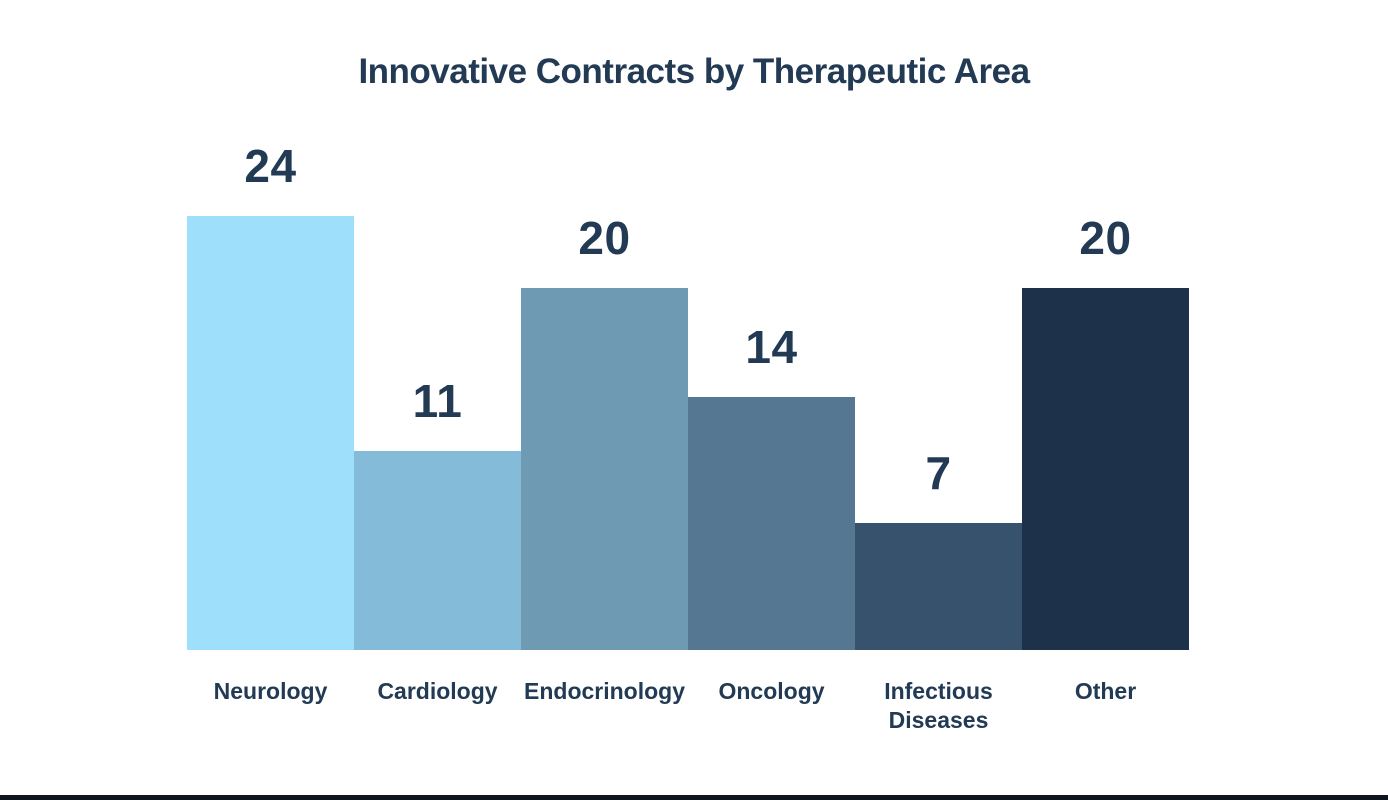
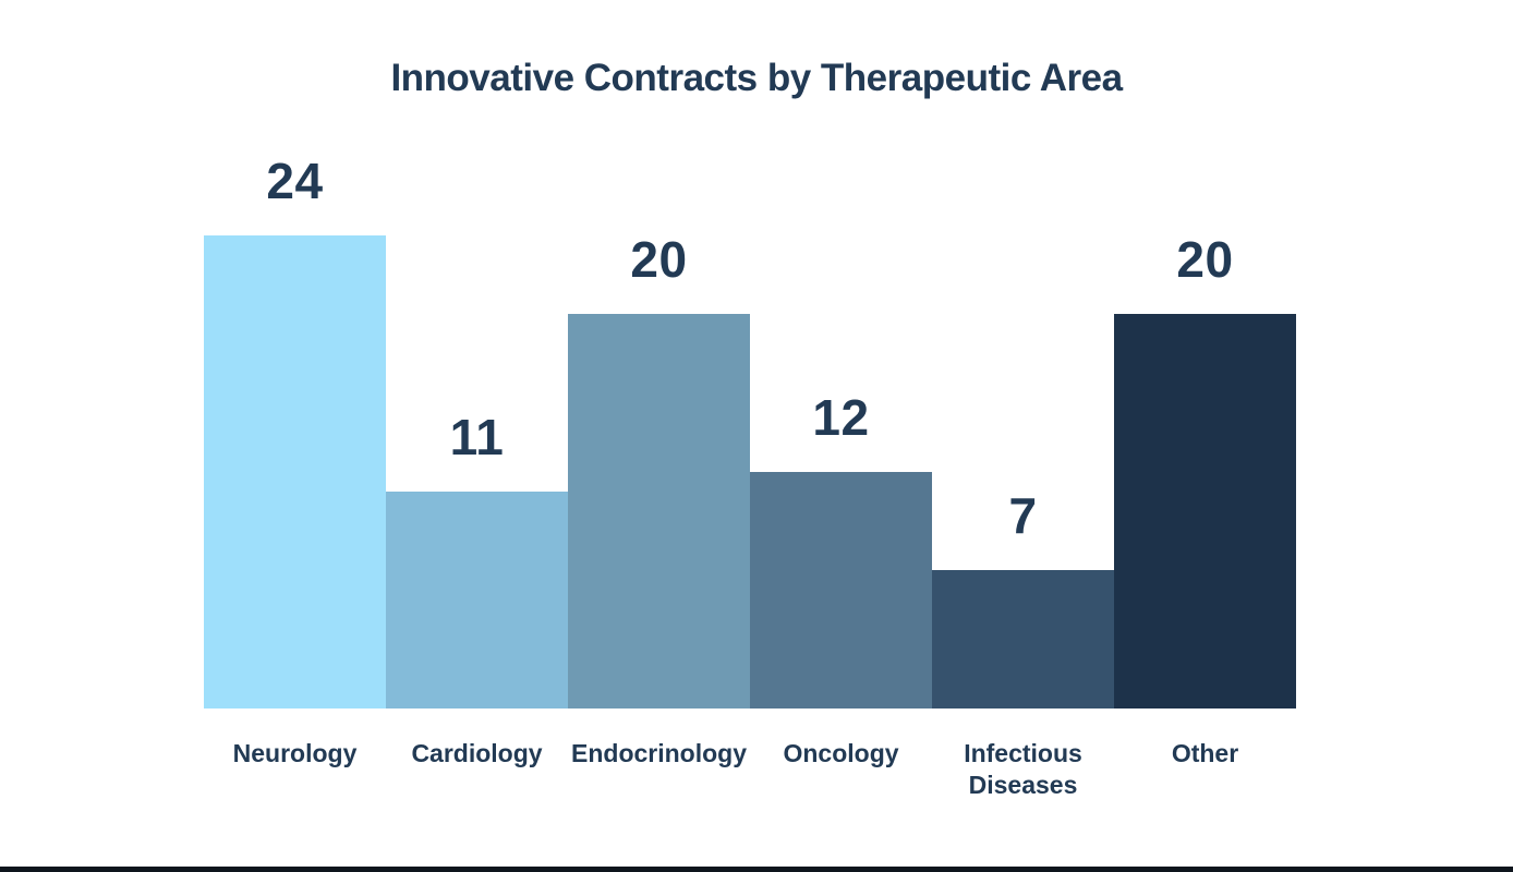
Oncology: 14 -> 12
